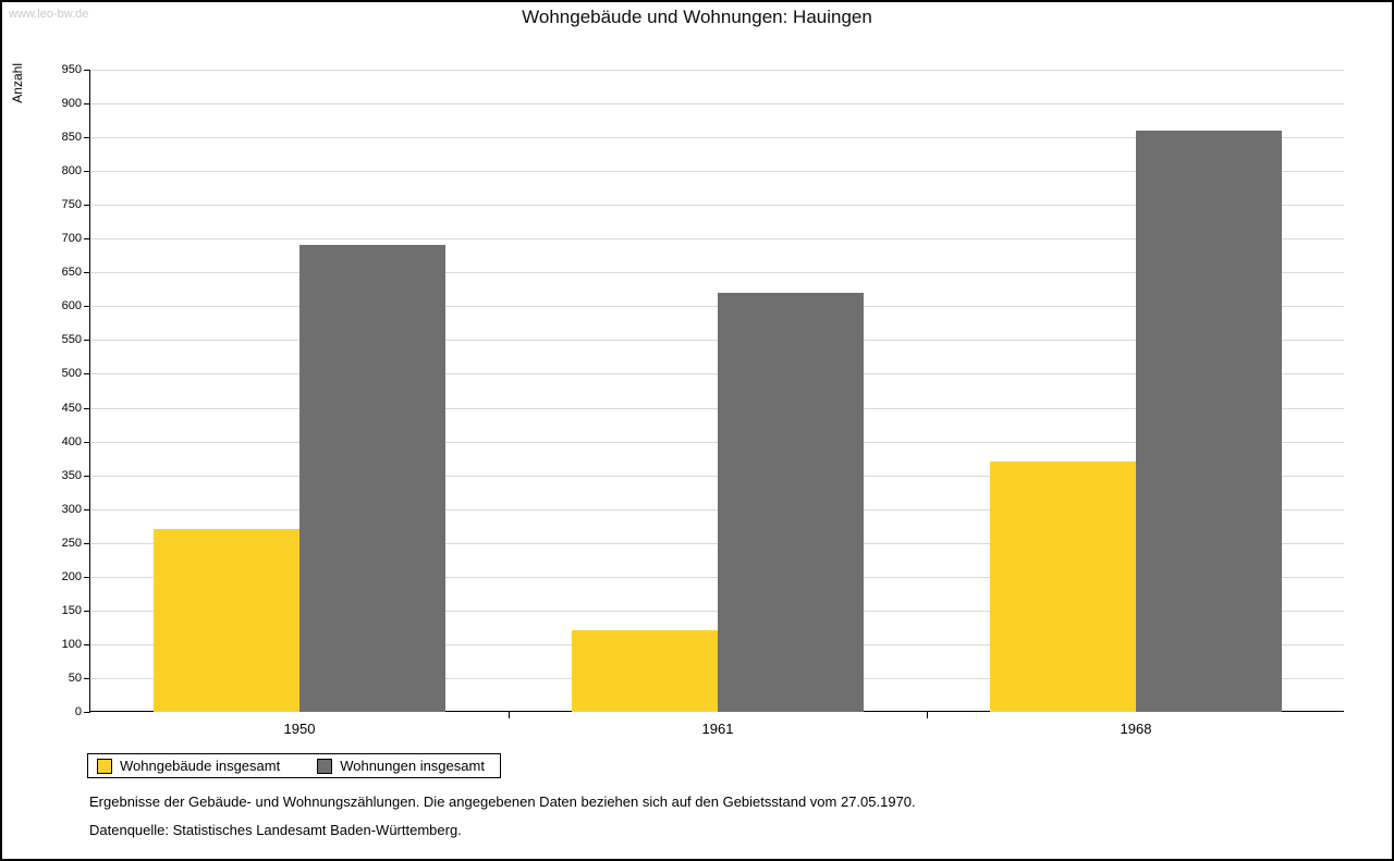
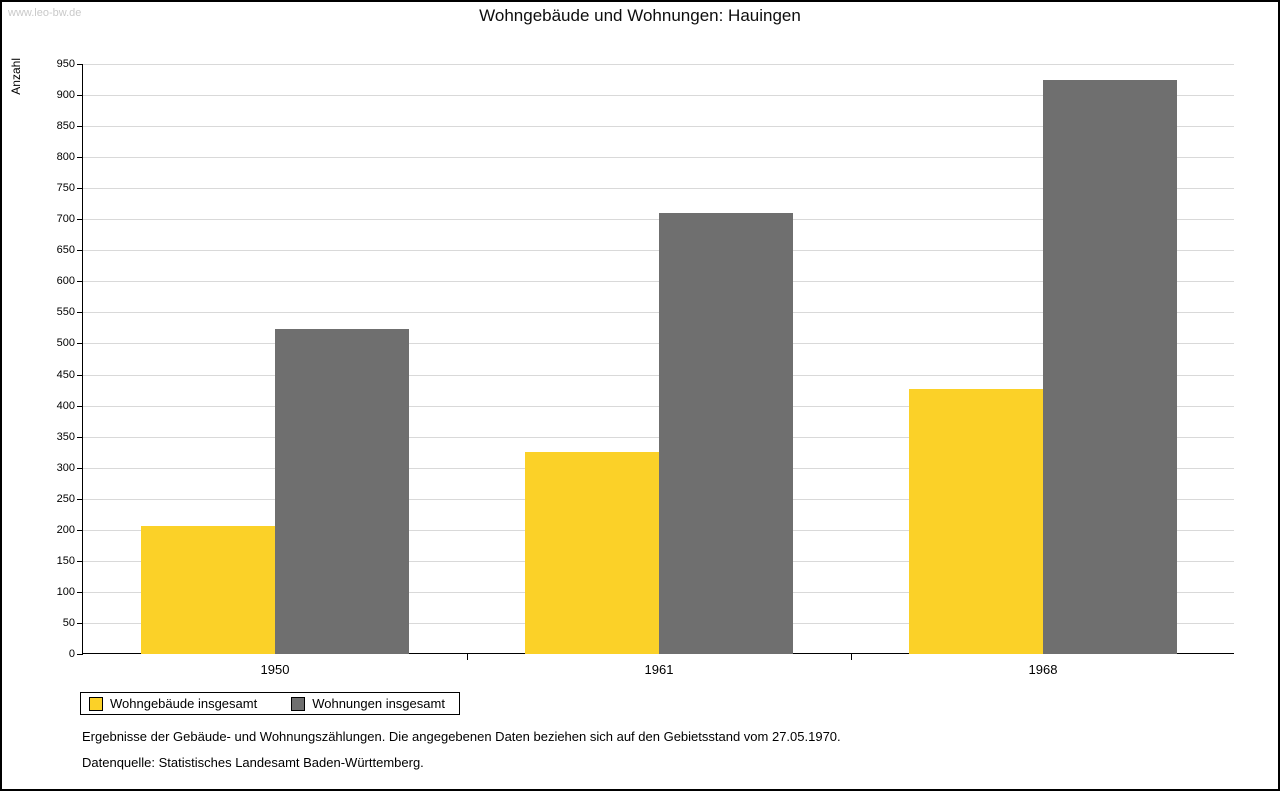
Wohngebäude insgesamt/1950: 270 -> 210
Wohnungen insgesamt/1950: 690 -> 520
Wohngebäude insgesamt/1961: 120 -> 330
Wohnungen insgesamt/1961: 620 -> 710
Wohngebäude insgesamt/1968: 370 -> 430
Wohnungen insgesamt/1968: 860 -> 920
